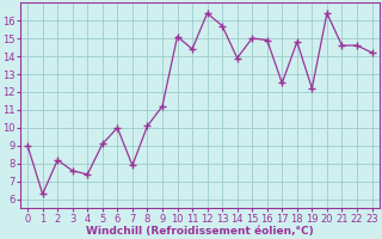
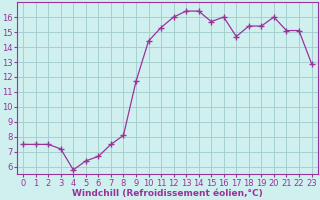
0: 9.0 -> 7.5
1: 6.3 -> 7.5
2: 8.2 -> 7.5
3: 7.6 -> 7.2
4: 7.4 -> 5.8
5: 9.1 -> 6.4
6: 10.0 -> 6.7
7: 7.9 -> 7.5
8: 10.1 -> 8.1
9: 11.2 -> 11.7
10: 15.1 -> 14.4
11: 14.4 -> 15.3
12: 16.4 -> 16.0
13: 15.7 -> 16.4
14: 13.9 -> 16.4
15: 15.0 -> 15.7
16: 14.9 -> 16.0
17: 12.5 -> 14.7
18: 14.8 -> 15.4
19: 12.2 -> 15.4
20: 16.4 -> 16.0
21: 14.6 -> 15.1
22: 14.6 -> 15.1
23: 14.2 -> 12.9
